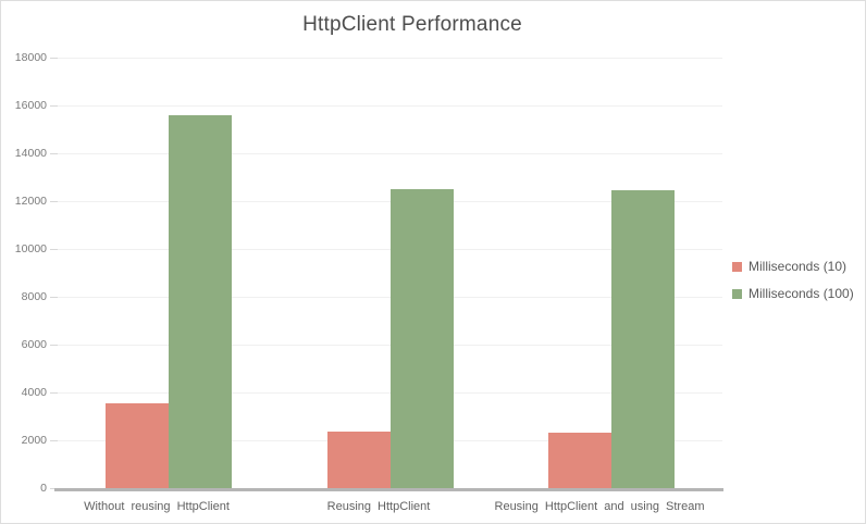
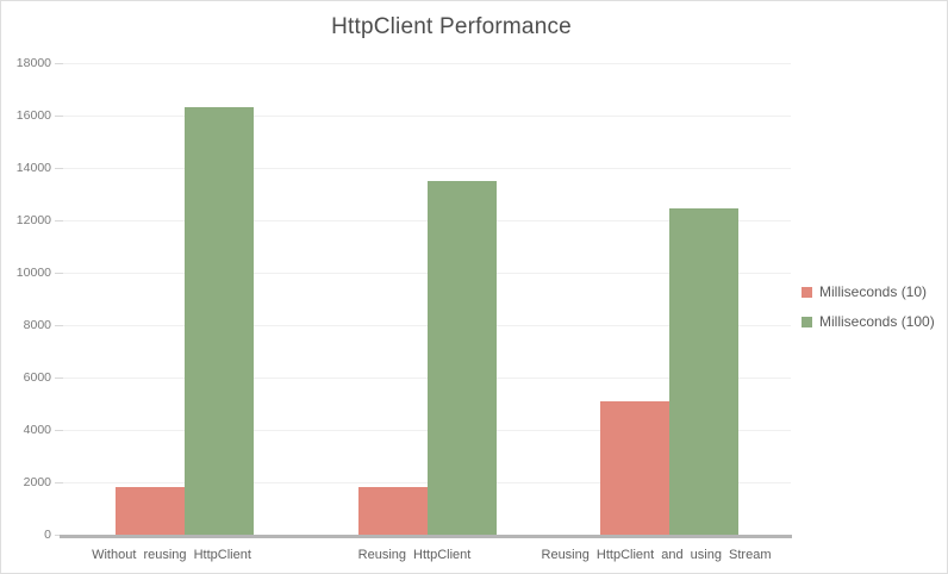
Milliseconds (10)/Without reusing HttpClient: 3600 -> 1800
Milliseconds (100)/Without reusing HttpClient: 15600 -> 16300
Milliseconds (10)/Reusing HttpClient: 2400 -> 1800
Milliseconds (100)/Reusing HttpClient: 12500 -> 13500
Milliseconds (10)/Reusing HttpClient and using Stream: 2300 -> 5100
